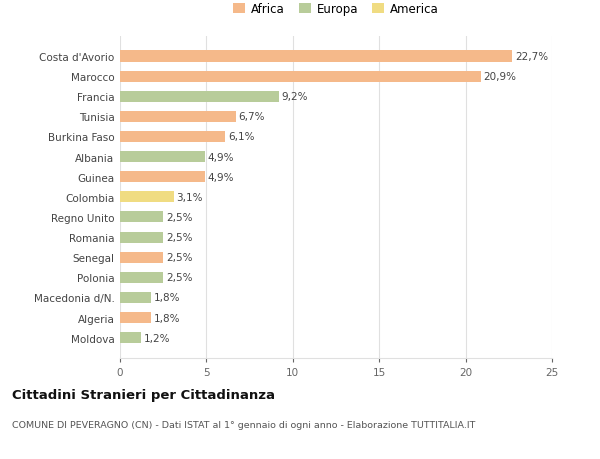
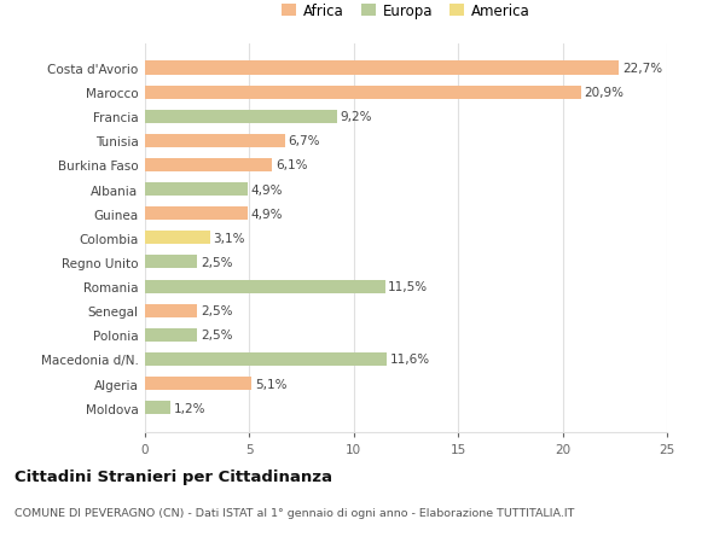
Romania: 2,5% -> 11,5%
Macedonia d/N.: 1,8% -> 11,6%
Algeria: 1,8% -> 5,1%
